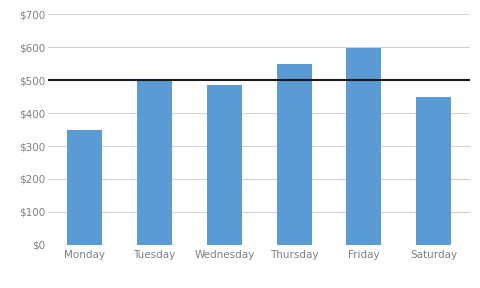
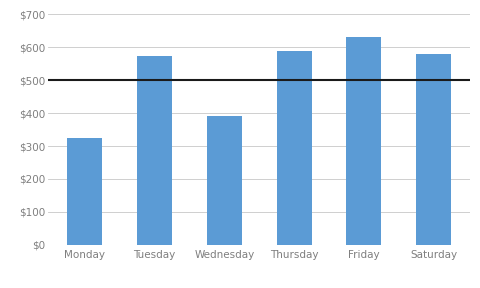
Monday: $350 -> $325
Tuesday: $505 -> $575
Wednesday: $485 -> $390
Thursday: $548 -> $590
Friday: $598 -> $630
Saturday: $450 -> $580
